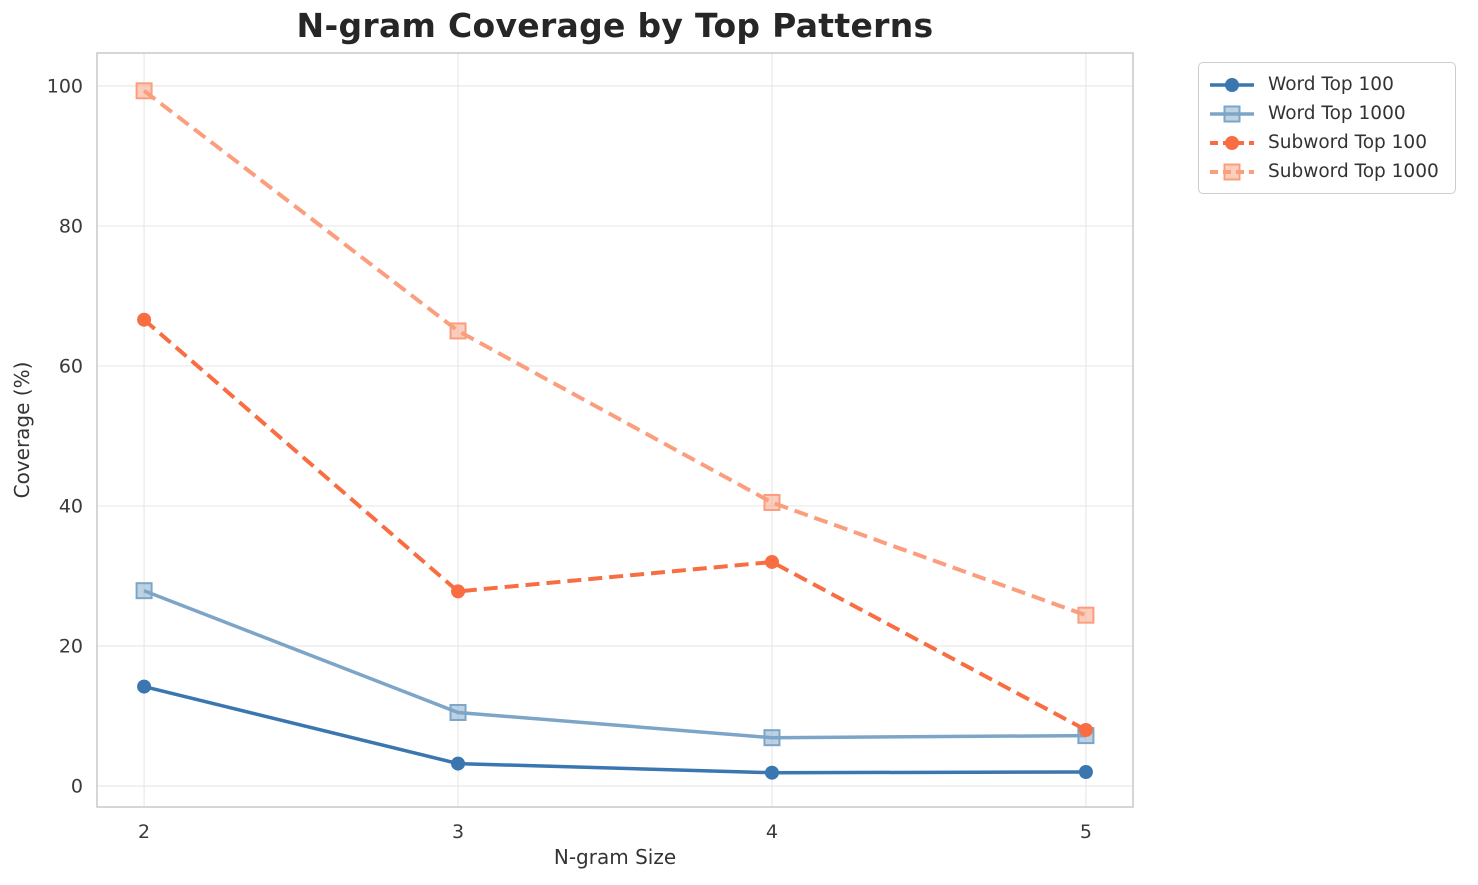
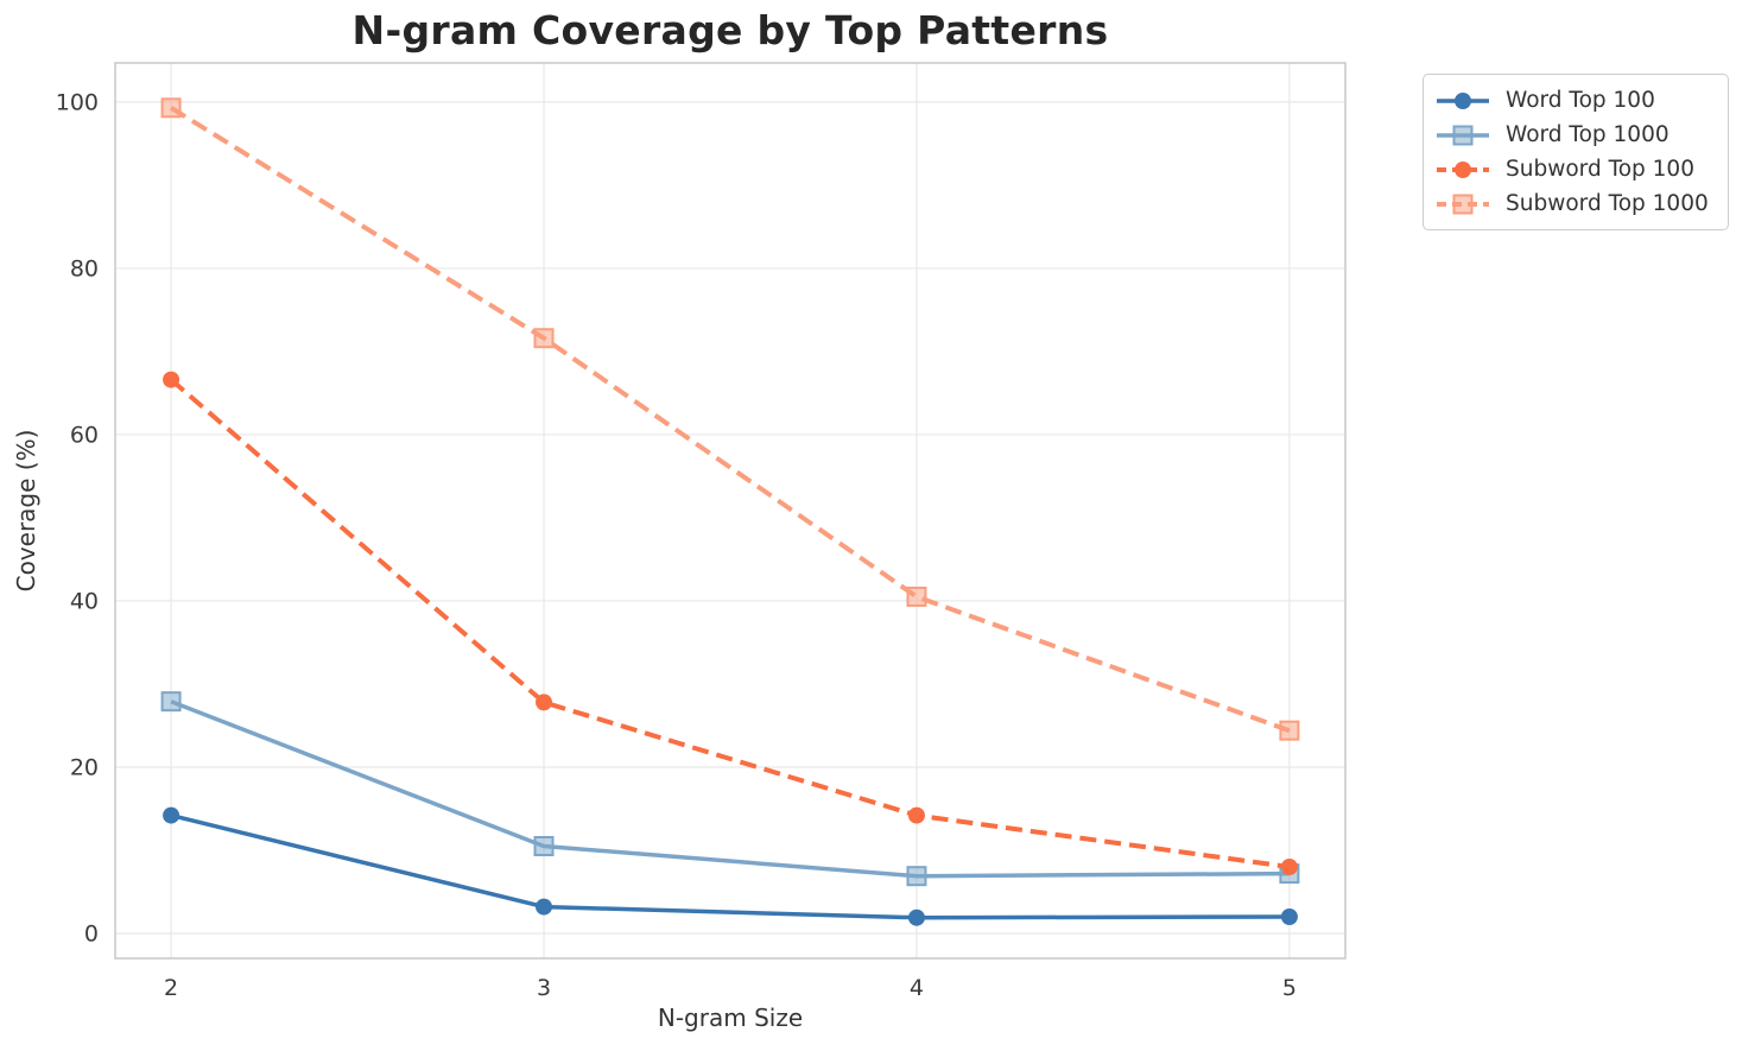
Subword Top 1000/3: 65 -> 72
Subword Top 100/4: 32 -> 14
